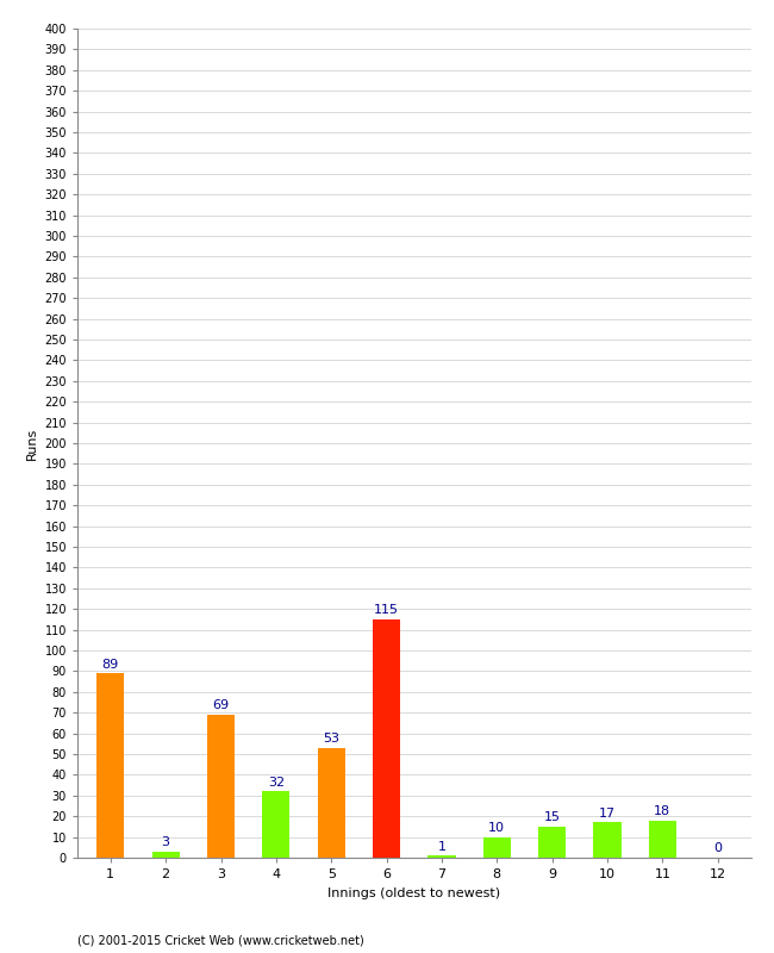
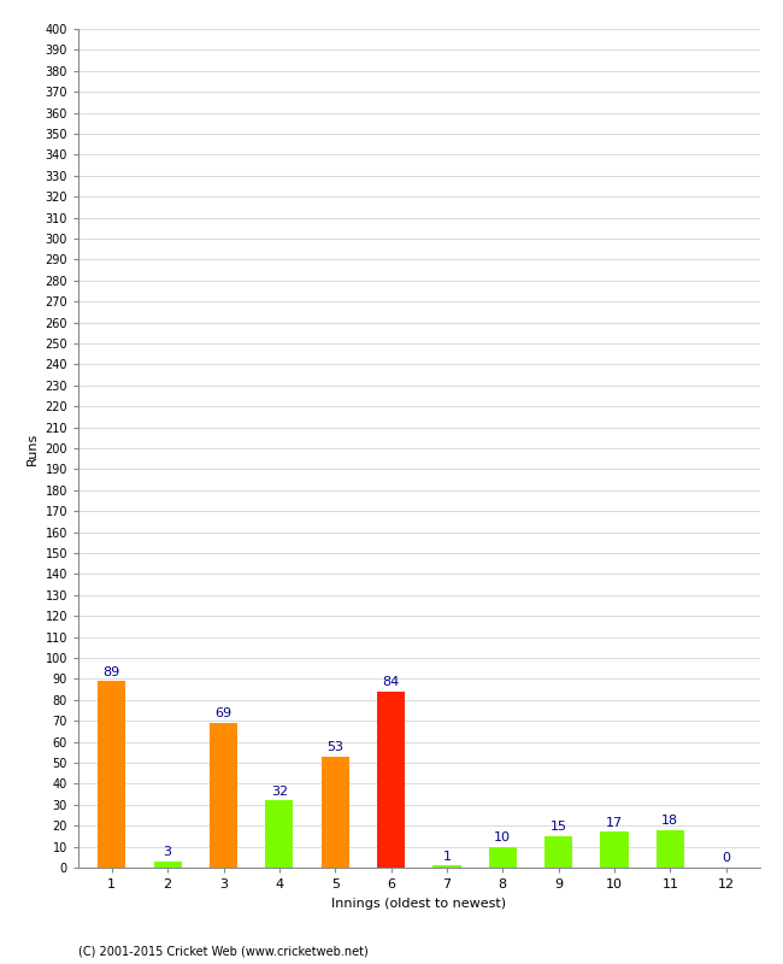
6: 115 -> 84
